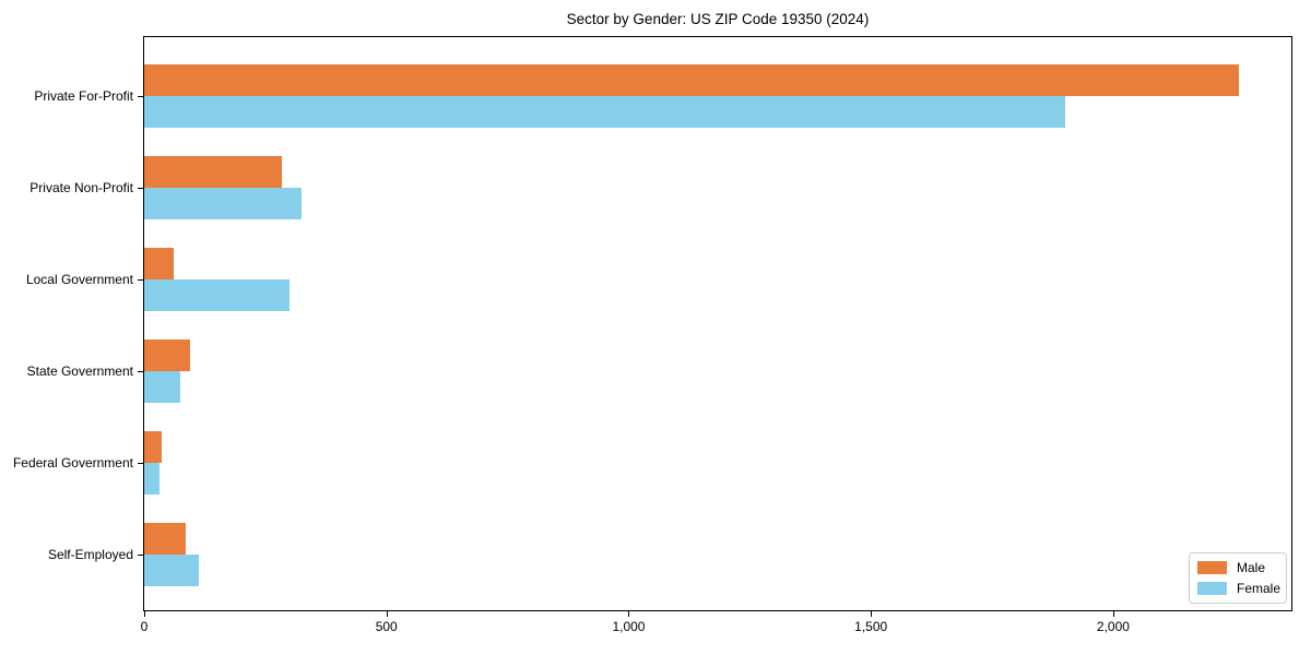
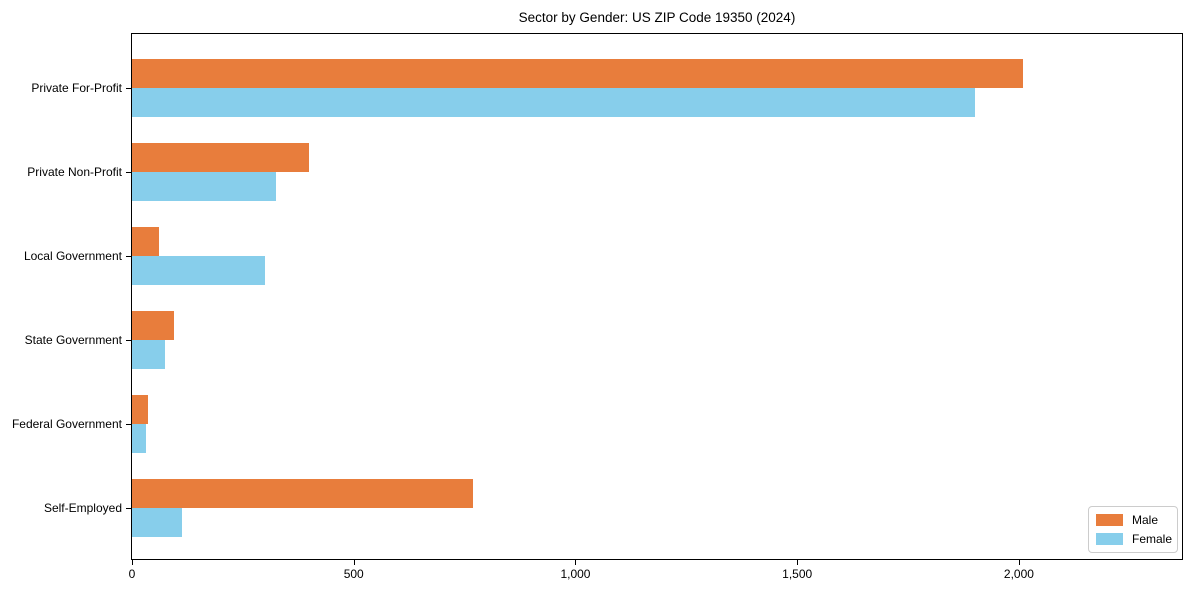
Male/Private For-Profit: 2260 -> 2010
Male/Private Non-Profit: 280 -> 400
Male/Self-Employed: 80 -> 770
